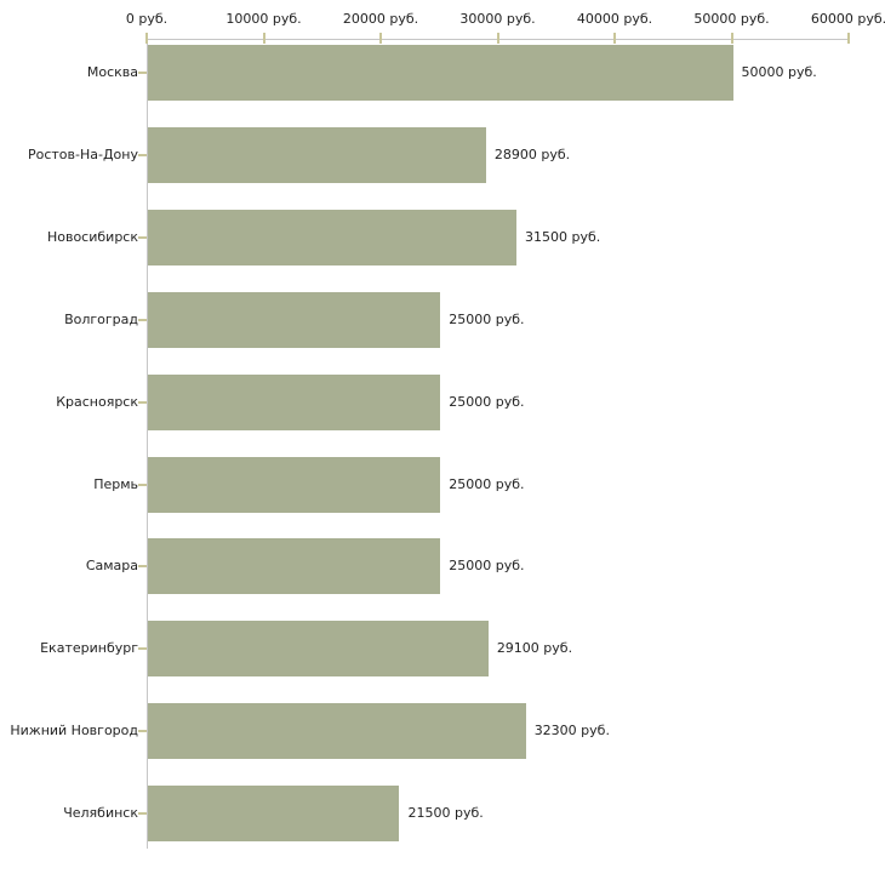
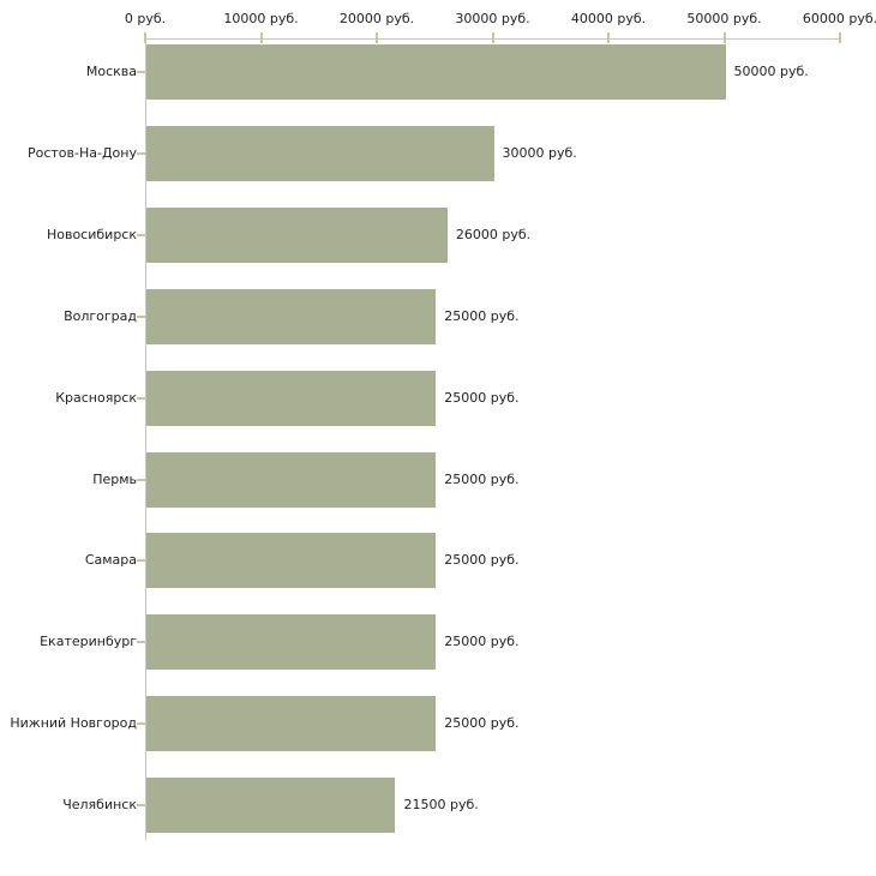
Ростов-На-Дону: 28900 -> 30000
Новосибирск: 31500 -> 26000
Екатеринбург: 29100 -> 25000
Нижний Новгород: 32300 -> 25000
